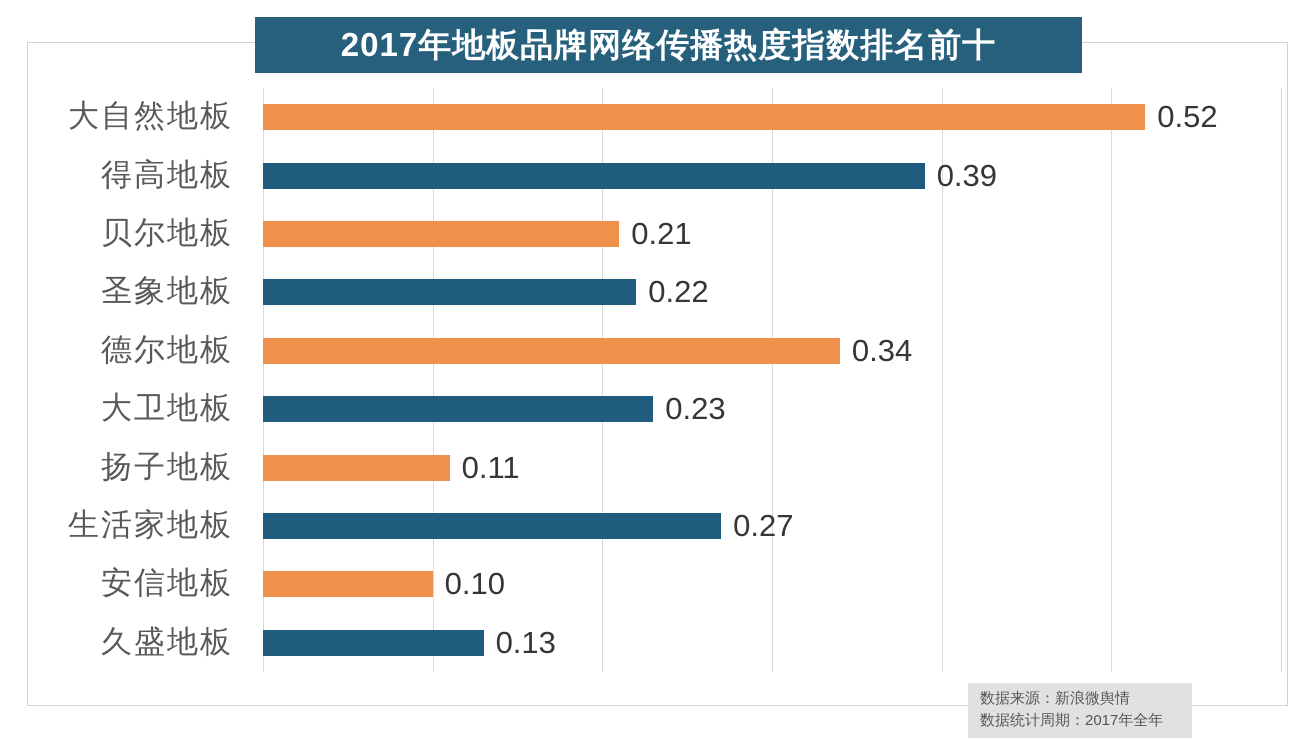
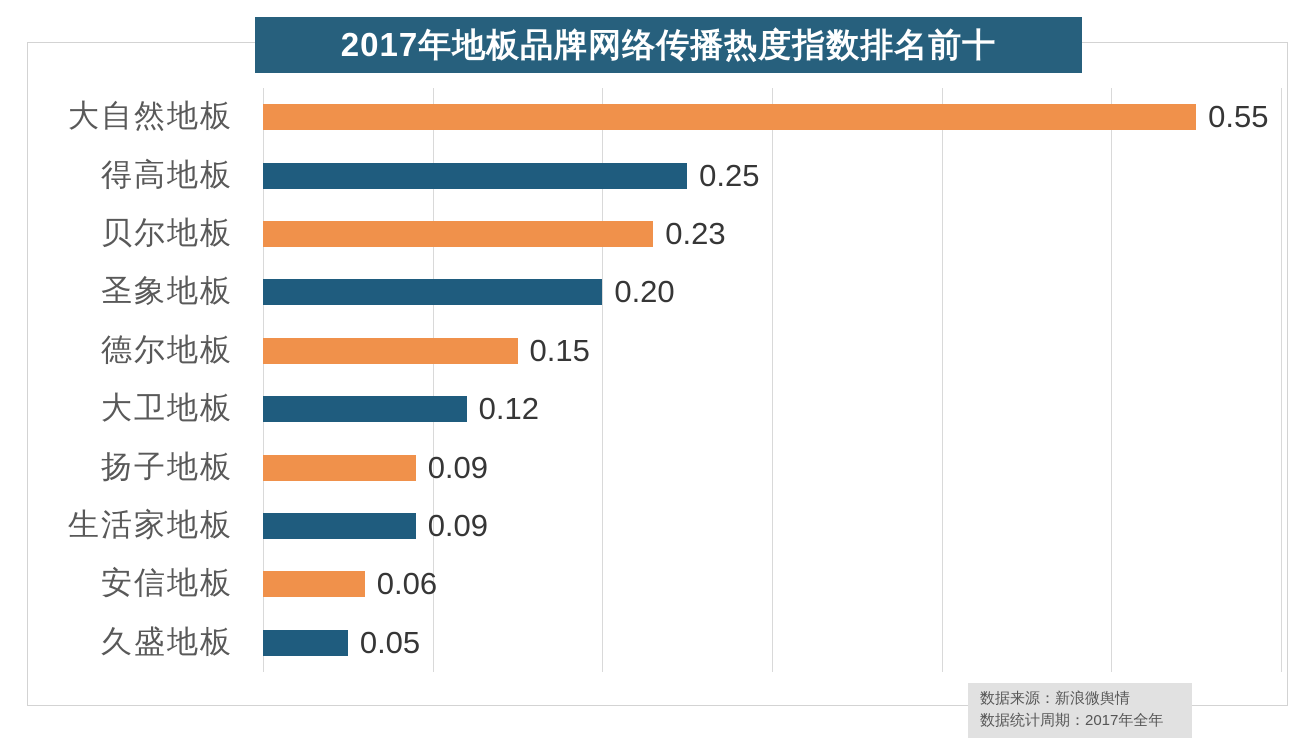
大自然地板: 0.52 -> 0.55
得高地板: 0.39 -> 0.25
贝尔地板: 0.21 -> 0.23
圣象地板: 0.22 -> 0.20
德尔地板: 0.34 -> 0.15
大卫地板: 0.23 -> 0.12
扬子地板: 0.11 -> 0.09
生活家地板: 0.27 -> 0.09
安信地板: 0.10 -> 0.06
久盛地板: 0.13 -> 0.05
